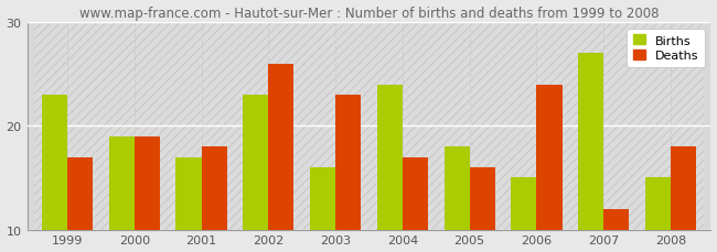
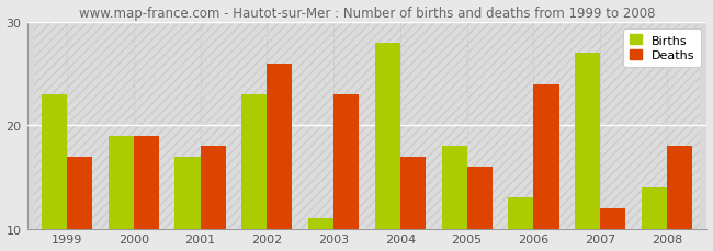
Births/2003: 16 -> 11
Births/2004: 24 -> 28
Births/2006: 15 -> 13
Births/2008: 15 -> 14
